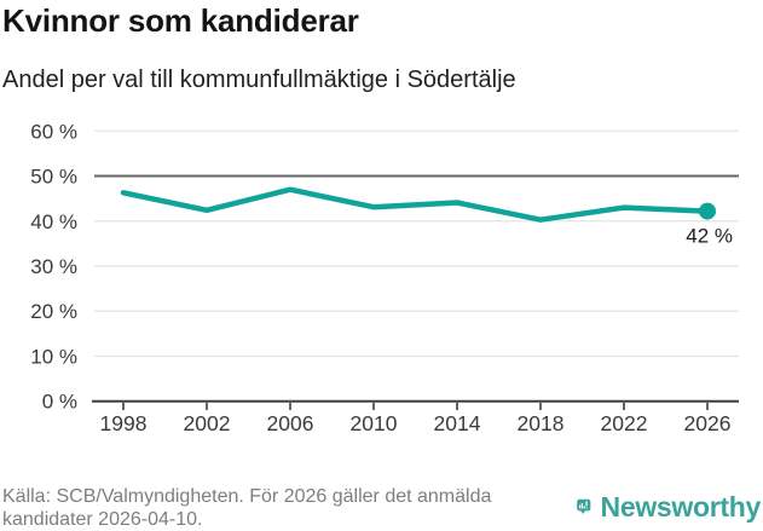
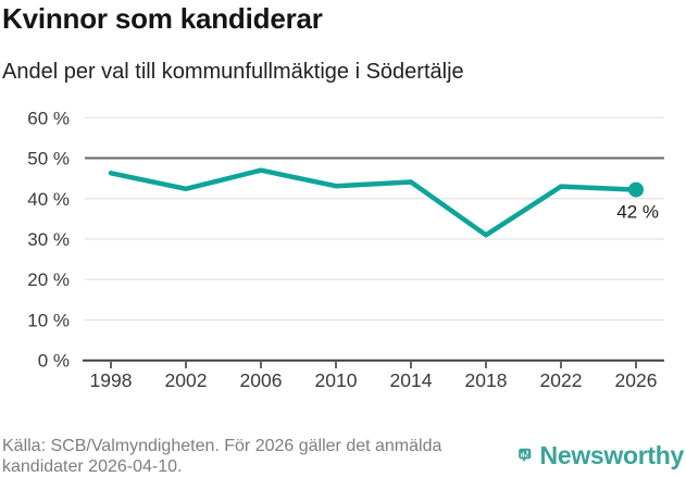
2018: 40% -> 31%
